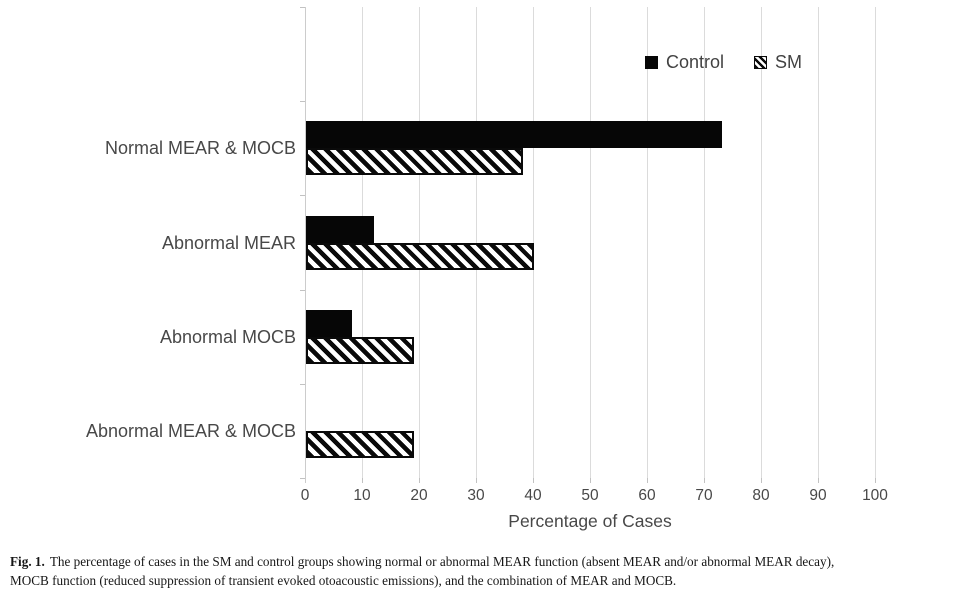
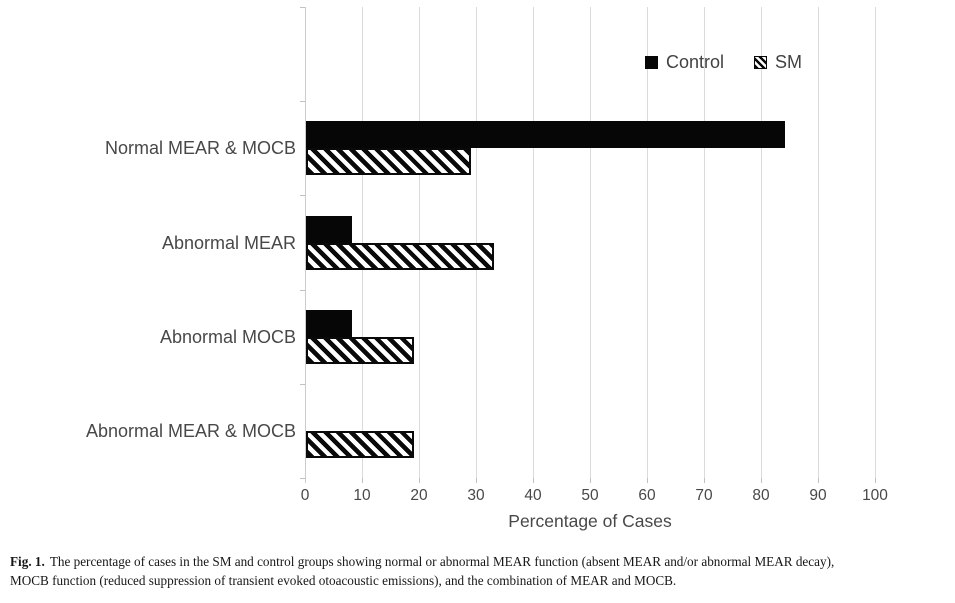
Control/Normal MEAR & MOCB: 73 -> 84
SM/Normal MEAR & MOCB: 38 -> 29
Control/Abnormal MEAR: 12 -> 8
SM/Abnormal MEAR: 40 -> 33
